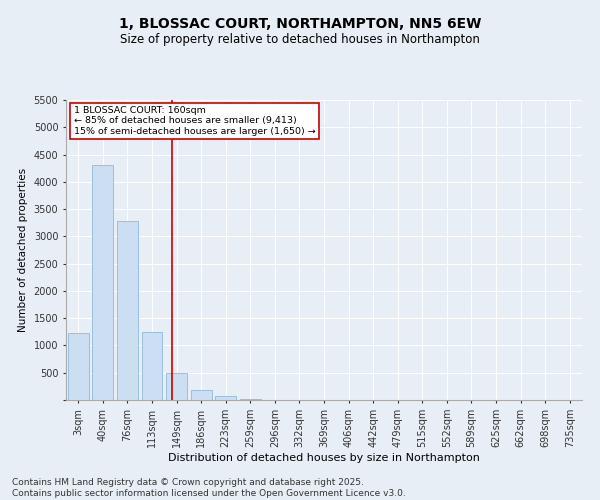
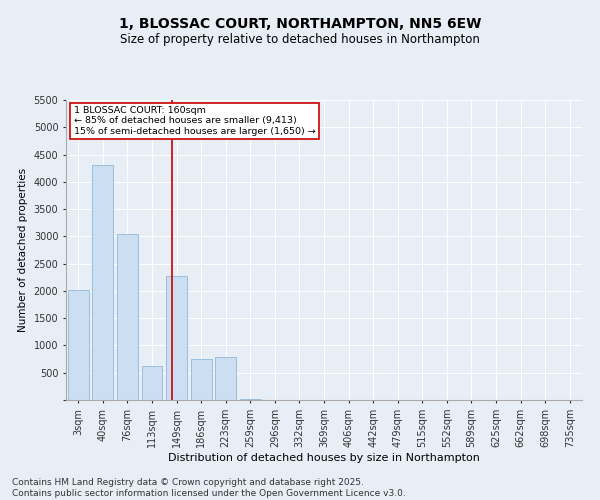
3sqm: 1220 -> 2020
76sqm: 3280 -> 3040
113sqm: 1240 -> 620
149sqm: 490 -> 2280
186sqm: 180 -> 760
223sqm: 70 -> 780
